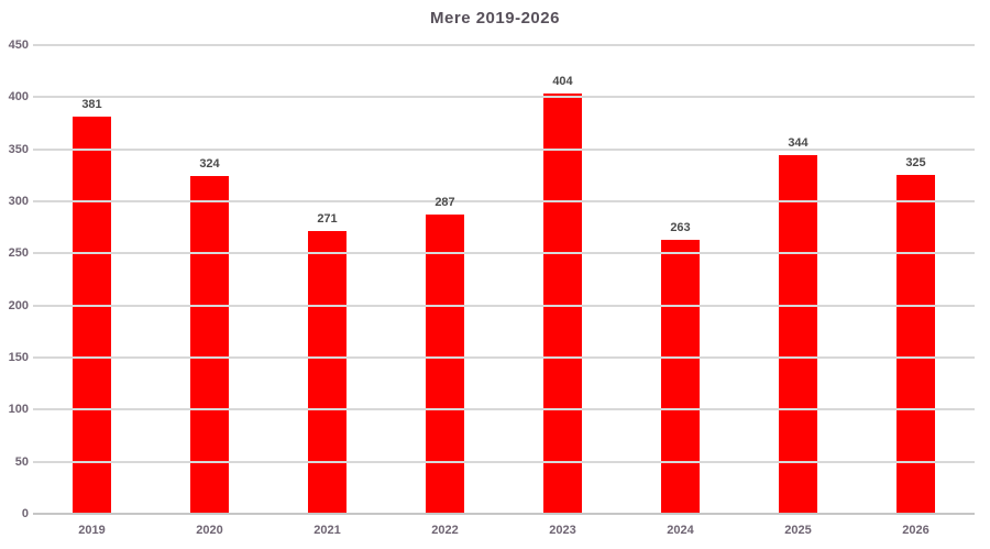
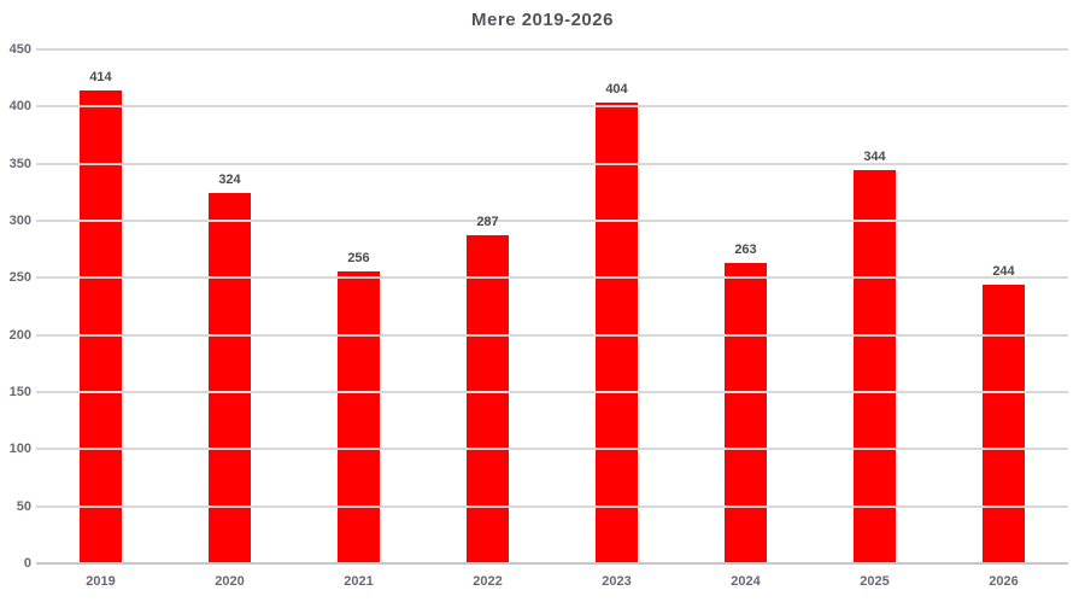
2019: 381 -> 414
2021: 271 -> 256
2026: 325 -> 244
